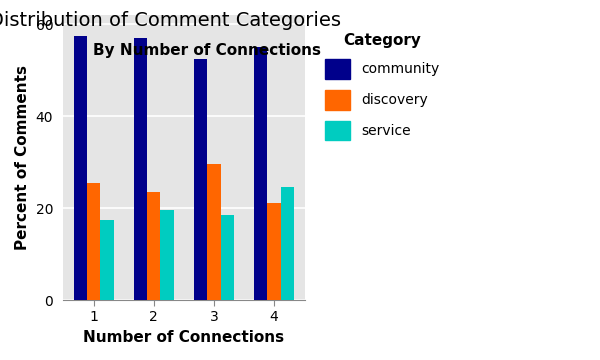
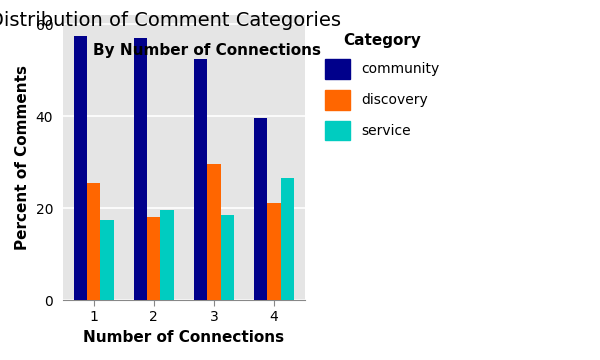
discovery/2: 23.5 -> 18.0
community/4: 55.0 -> 39.5
service/4: 24.5 -> 26.5
